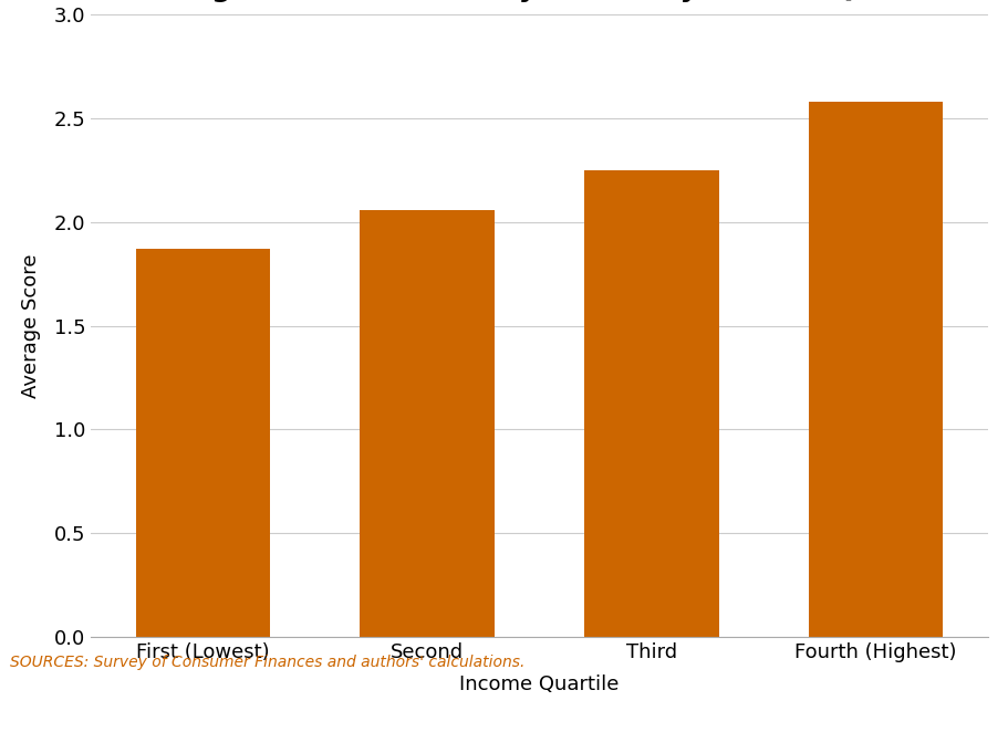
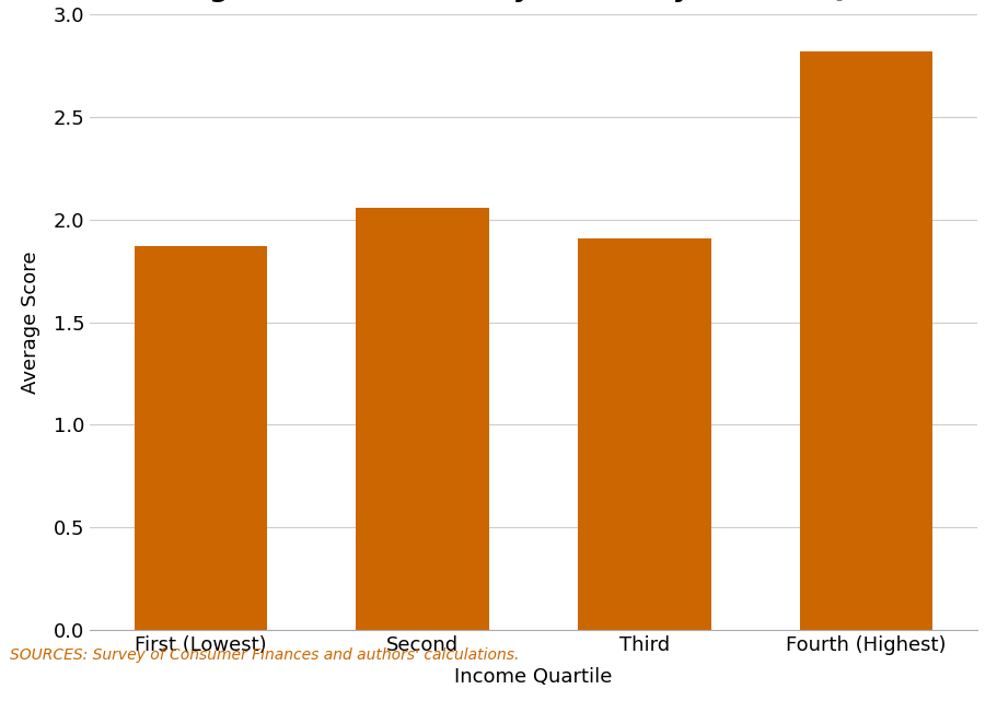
Third: 2.25 -> 1.91
Fourth (Highest): 2.58 -> 2.82
